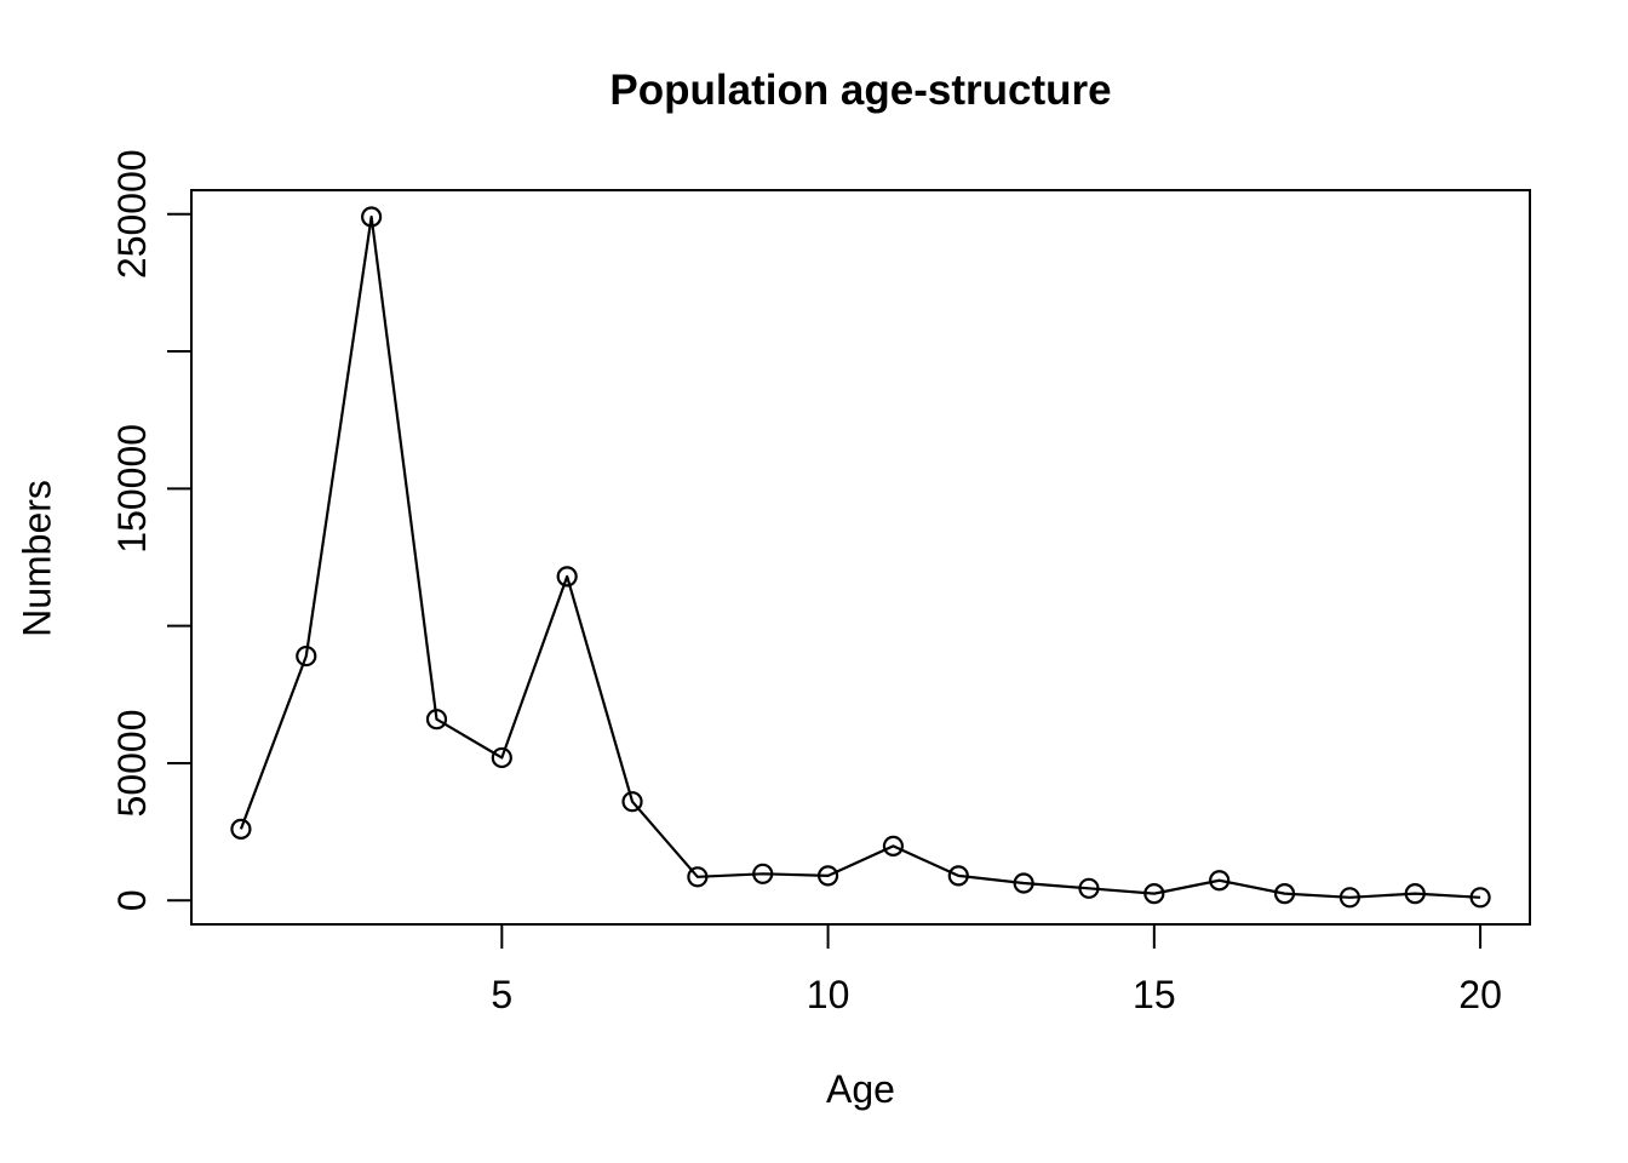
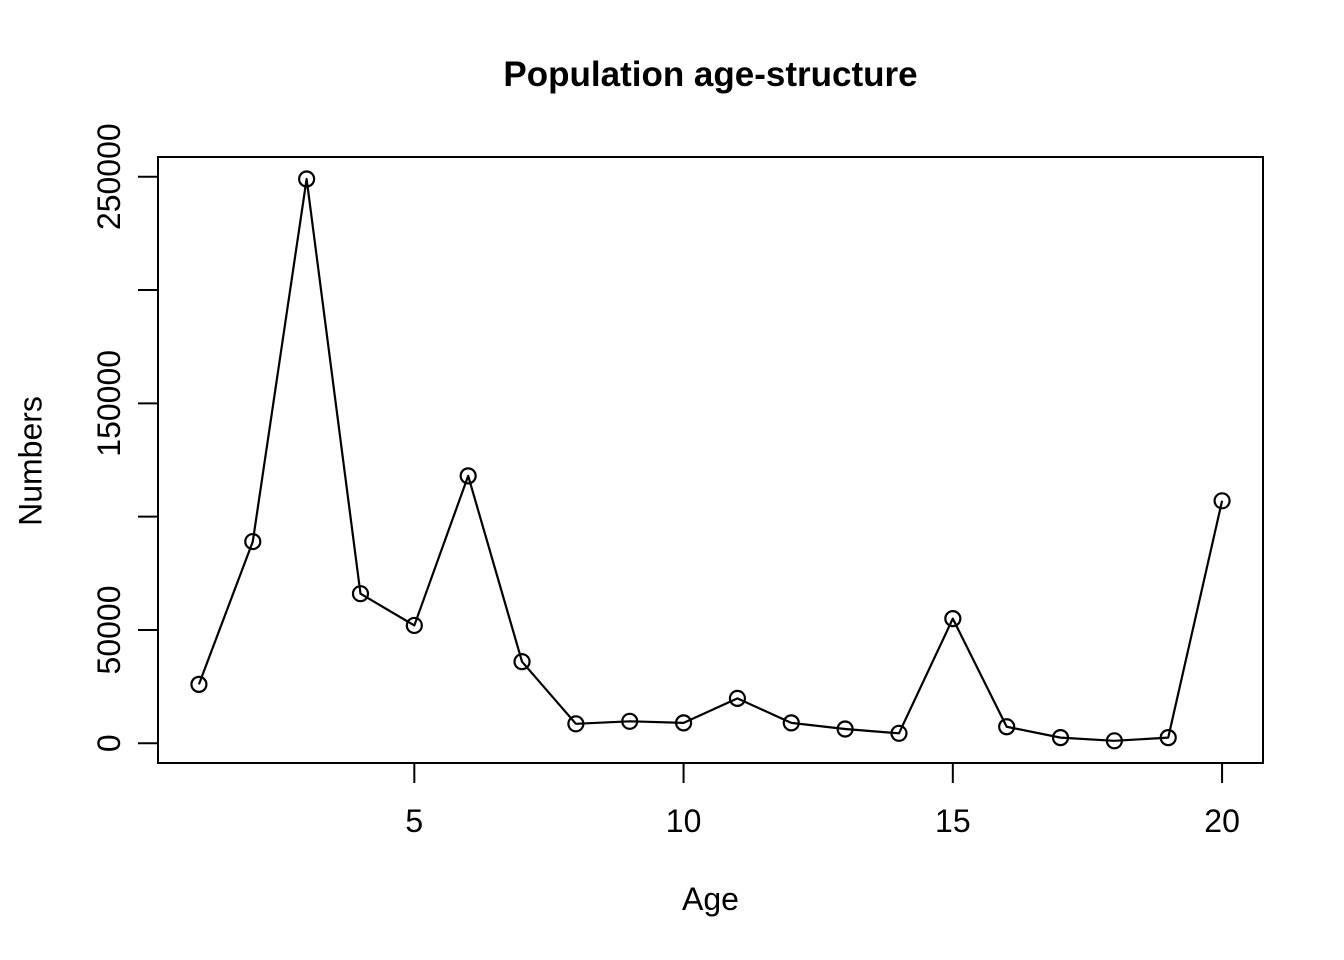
15: 2000 -> 55000
20: 1000 -> 107000
